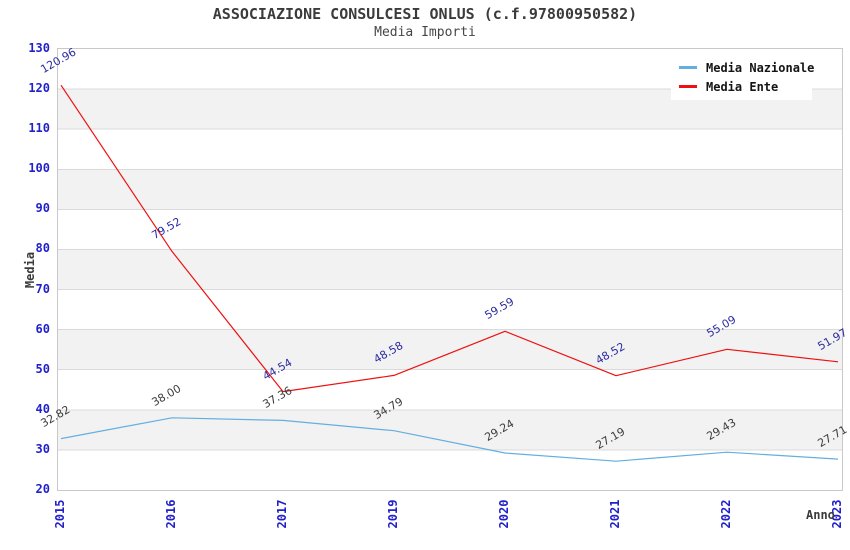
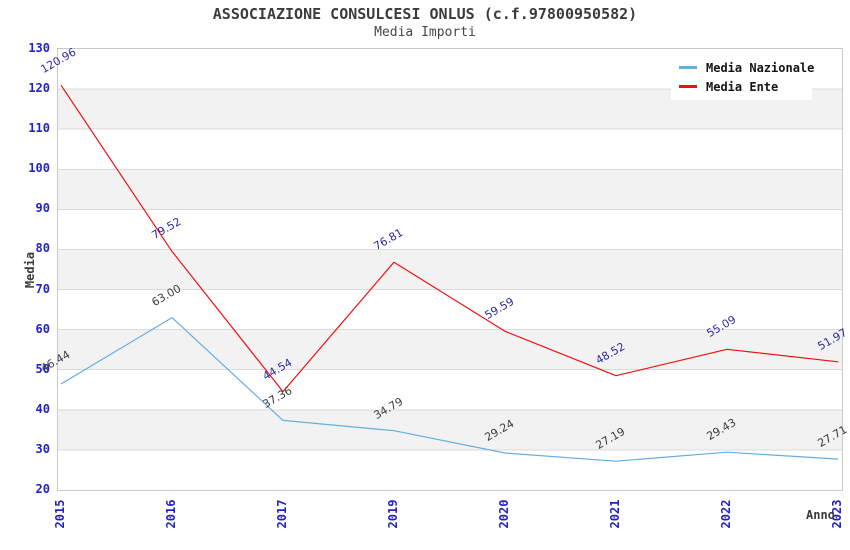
Media Nazionale/2015: 32.82 -> 46.44
Media Nazionale/2016: 38.00 -> 63.00
Media Ente/2019: 48.58 -> 76.81
